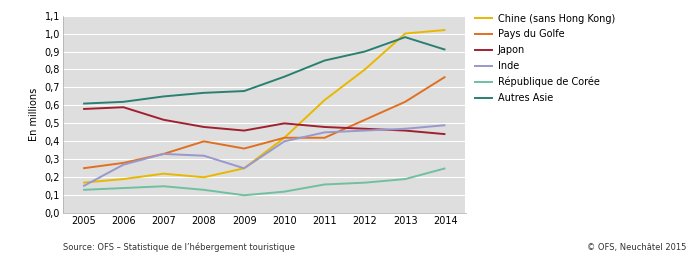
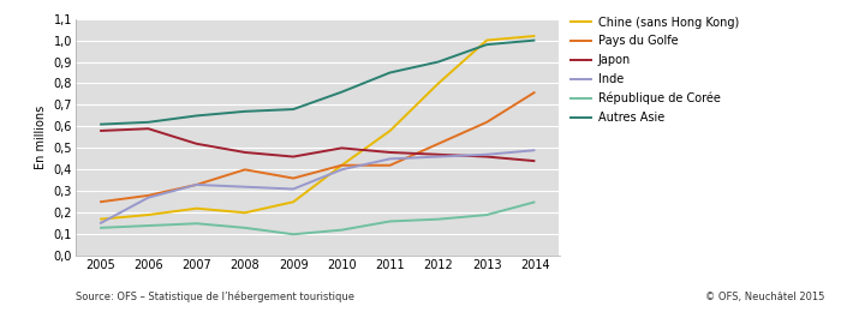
Inde/2009: 0,25 -> 0,31
Chine (sans Hong Kong)/2011: 0,63 -> 0,58
Autres Asie/2014: 0,91 -> 1,00
